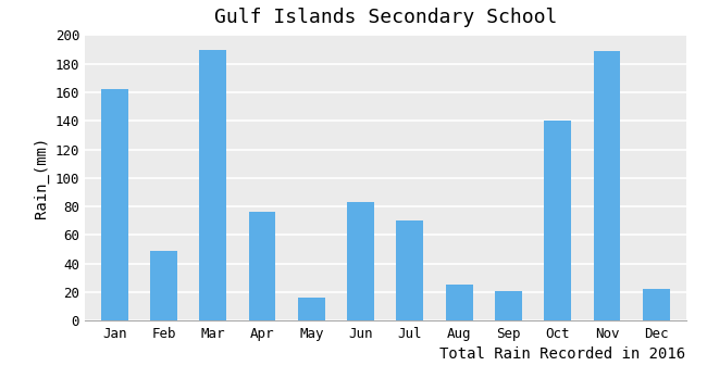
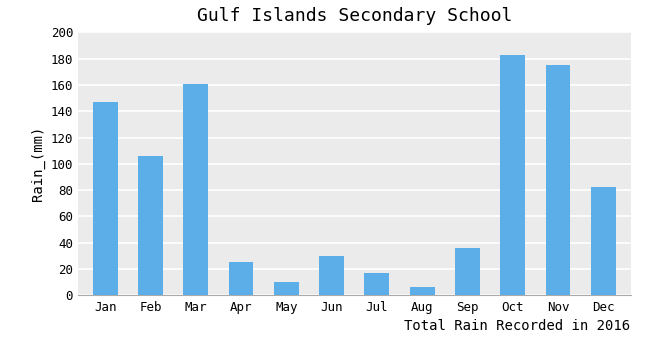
Jan: 162 -> 147
Feb: 49 -> 106
Mar: 190 -> 161
Apr: 76 -> 25
May: 16 -> 10
Jun: 83 -> 30
Jul: 70 -> 17
Aug: 25 -> 6
Sep: 21 -> 36
Oct: 140 -> 183
Nov: 189 -> 175
Dec: 22 -> 82
